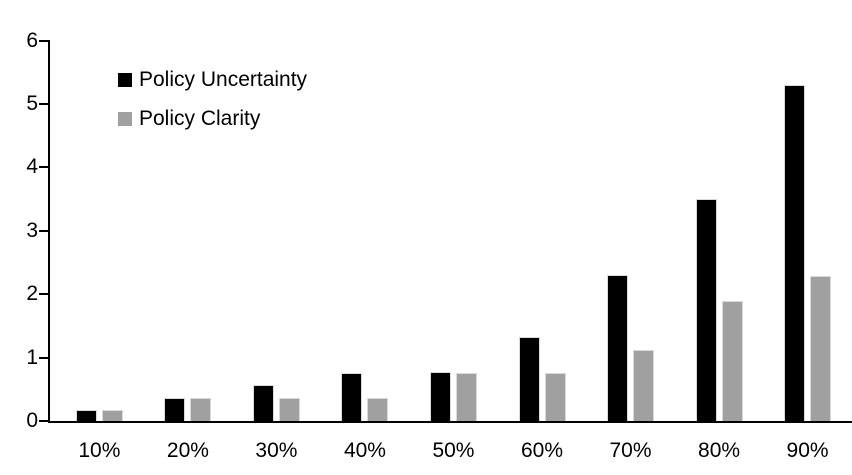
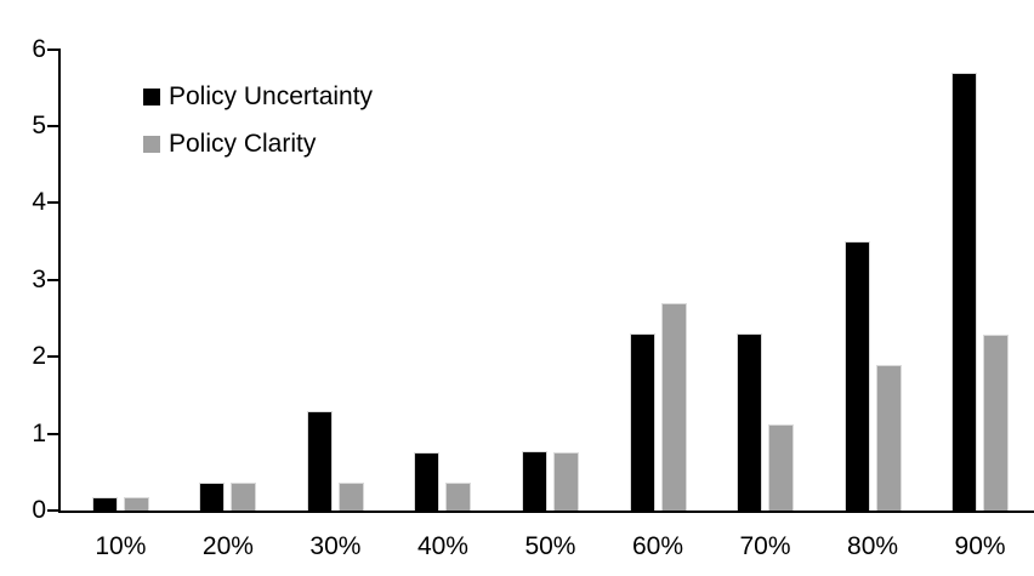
Policy Uncertainty/30%: 0.6 -> 1.3
Policy Uncertainty/60%: 1.3 -> 2.3
Policy Clarity/60%: 0.8 -> 2.7
Policy Uncertainty/90%: 5.3 -> 5.7
